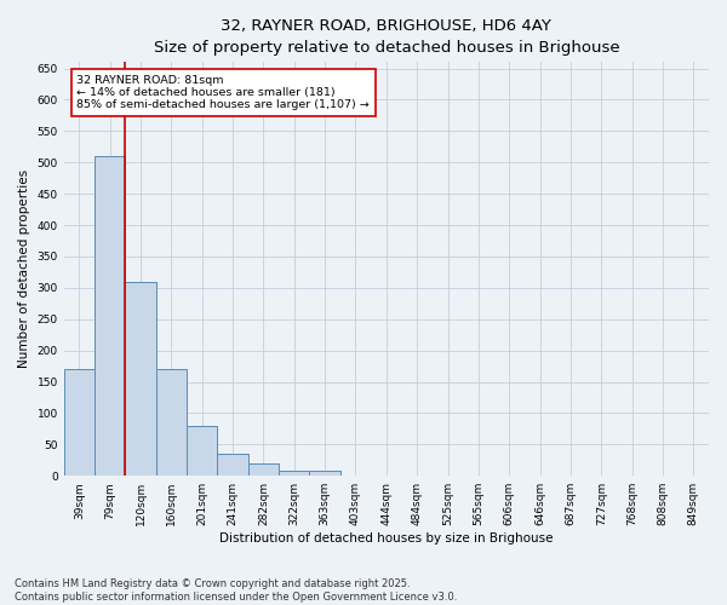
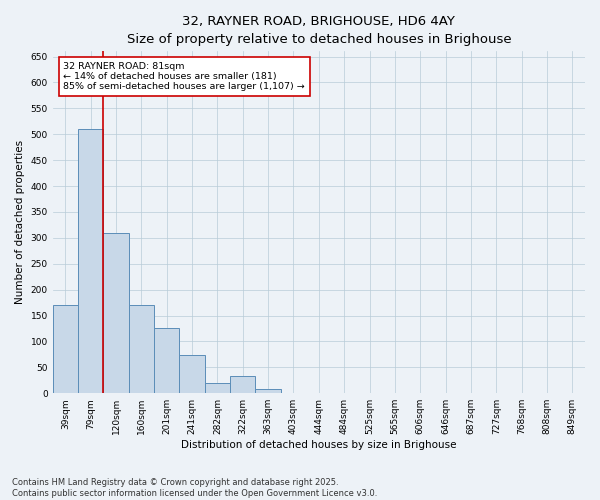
201sqm: 80 -> 126
241sqm: 35 -> 74
322sqm: 8 -> 34
